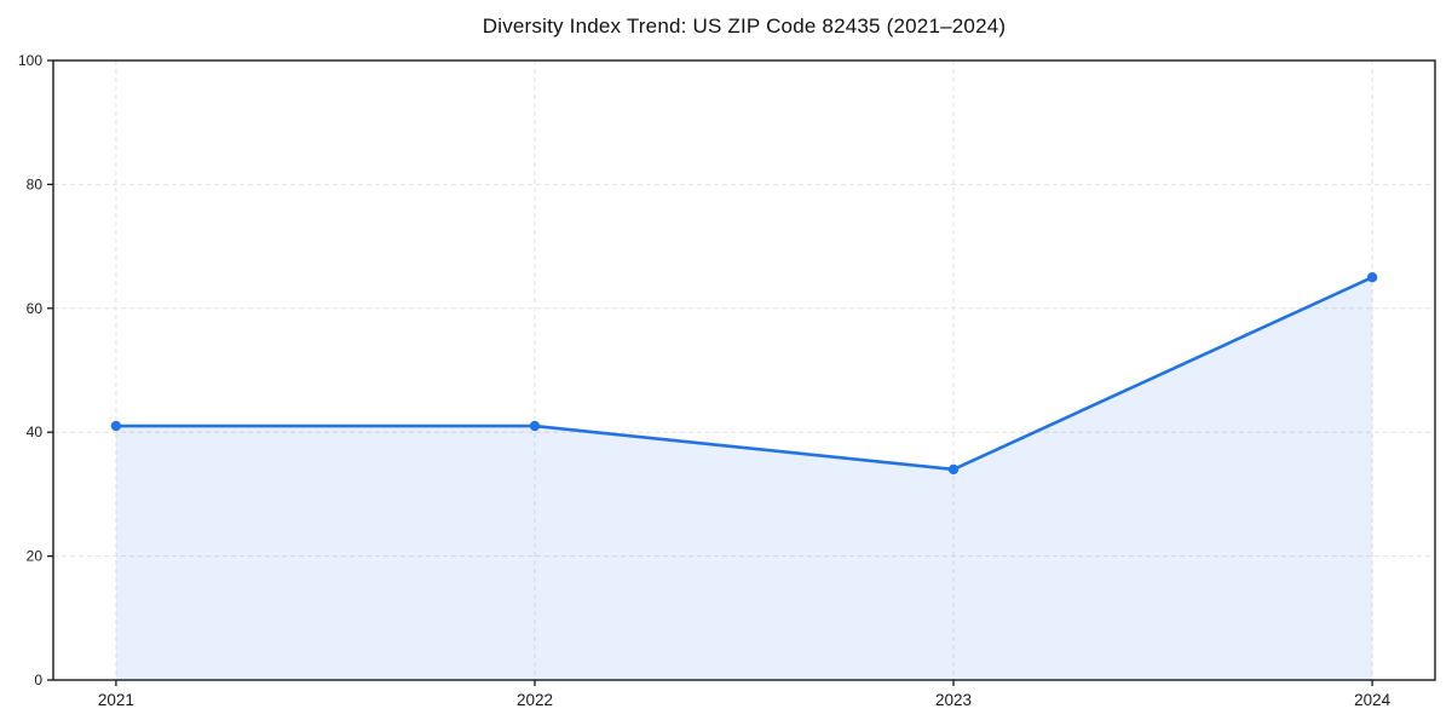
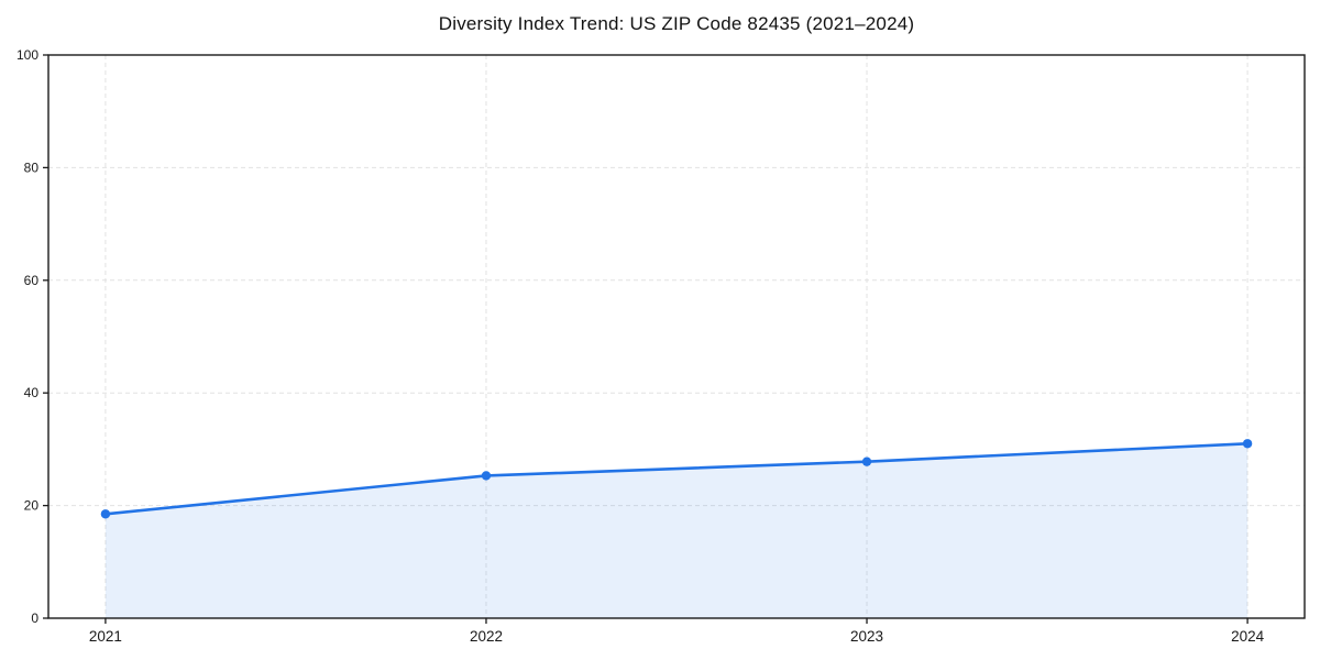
2021: 41 -> 18
2022: 41 -> 25
2023: 34 -> 28
2024: 65 -> 31
